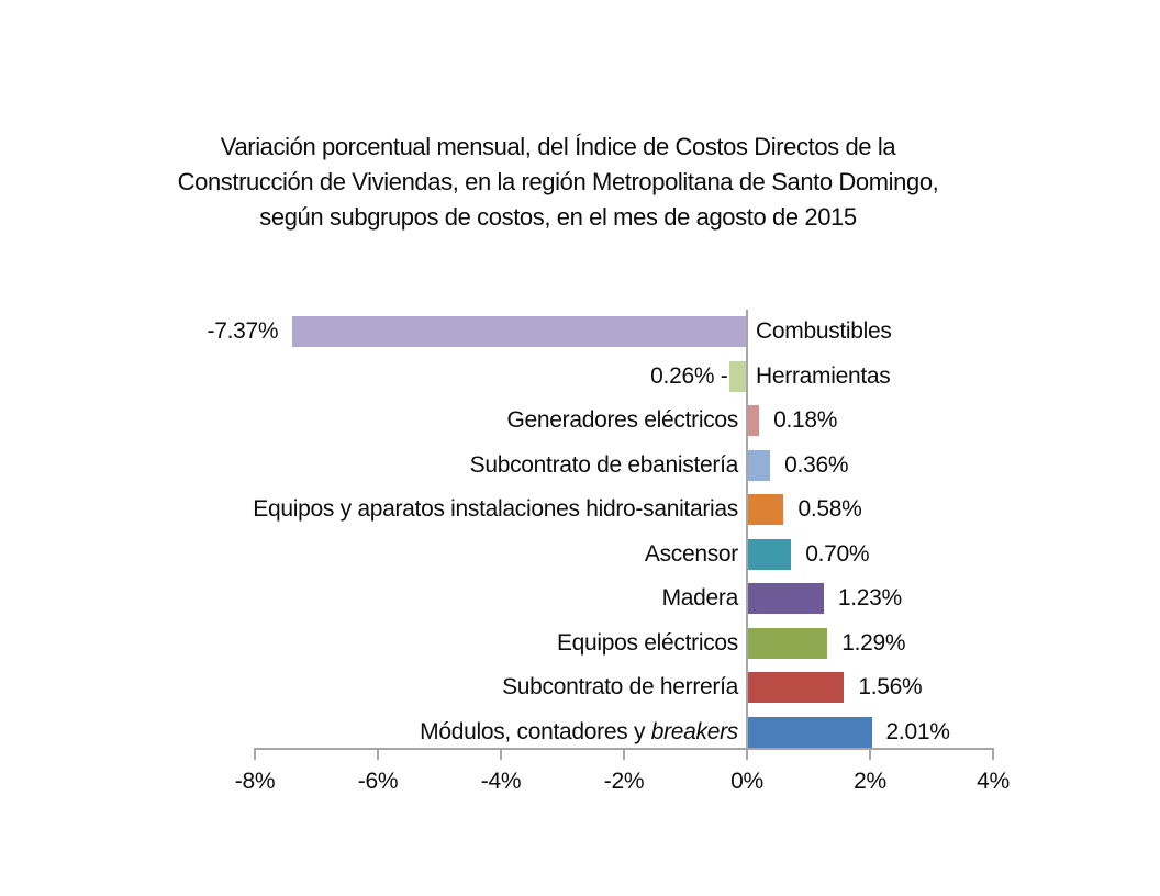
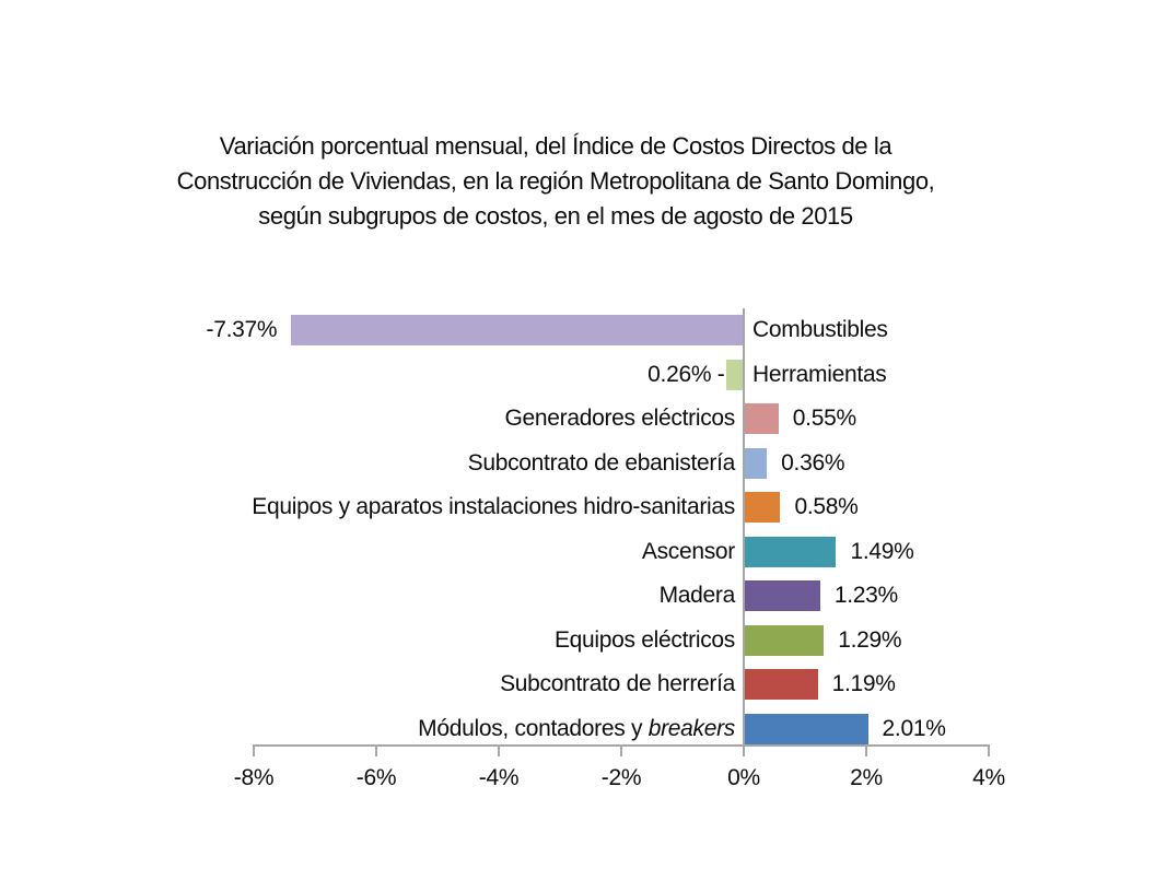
Generadores eléctricos: 0.18% -> 0.55%
Ascensor: 0.70% -> 1.49%
Subcontrato de herrería: 1.56% -> 1.19%
